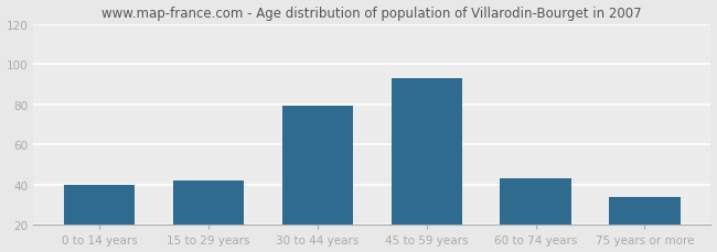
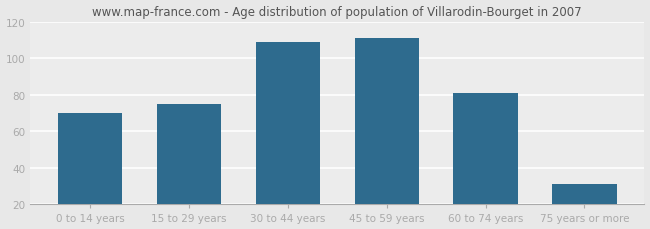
0 to 14 years: 40 -> 70
15 to 29 years: 42 -> 75
30 to 44 years: 79 -> 109
45 to 59 years: 93 -> 111
60 to 74 years: 43 -> 81
75 years or more: 34 -> 31
